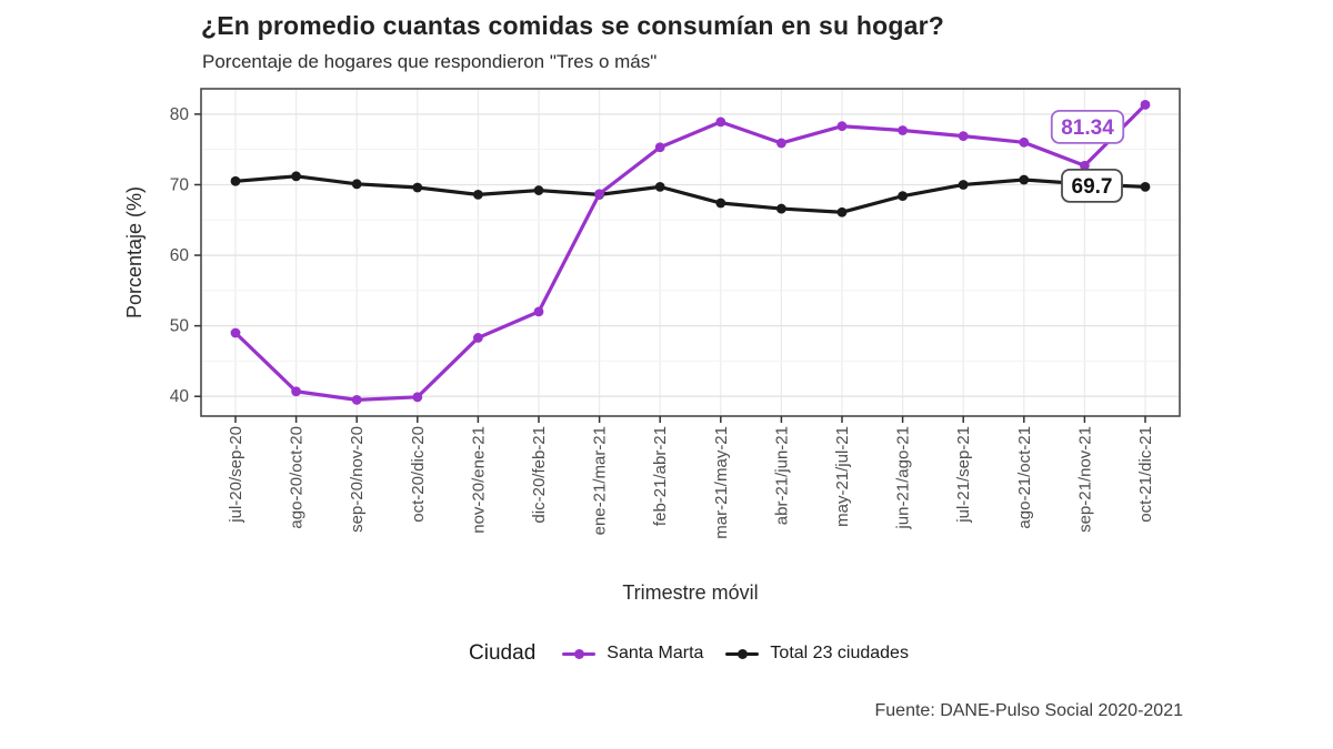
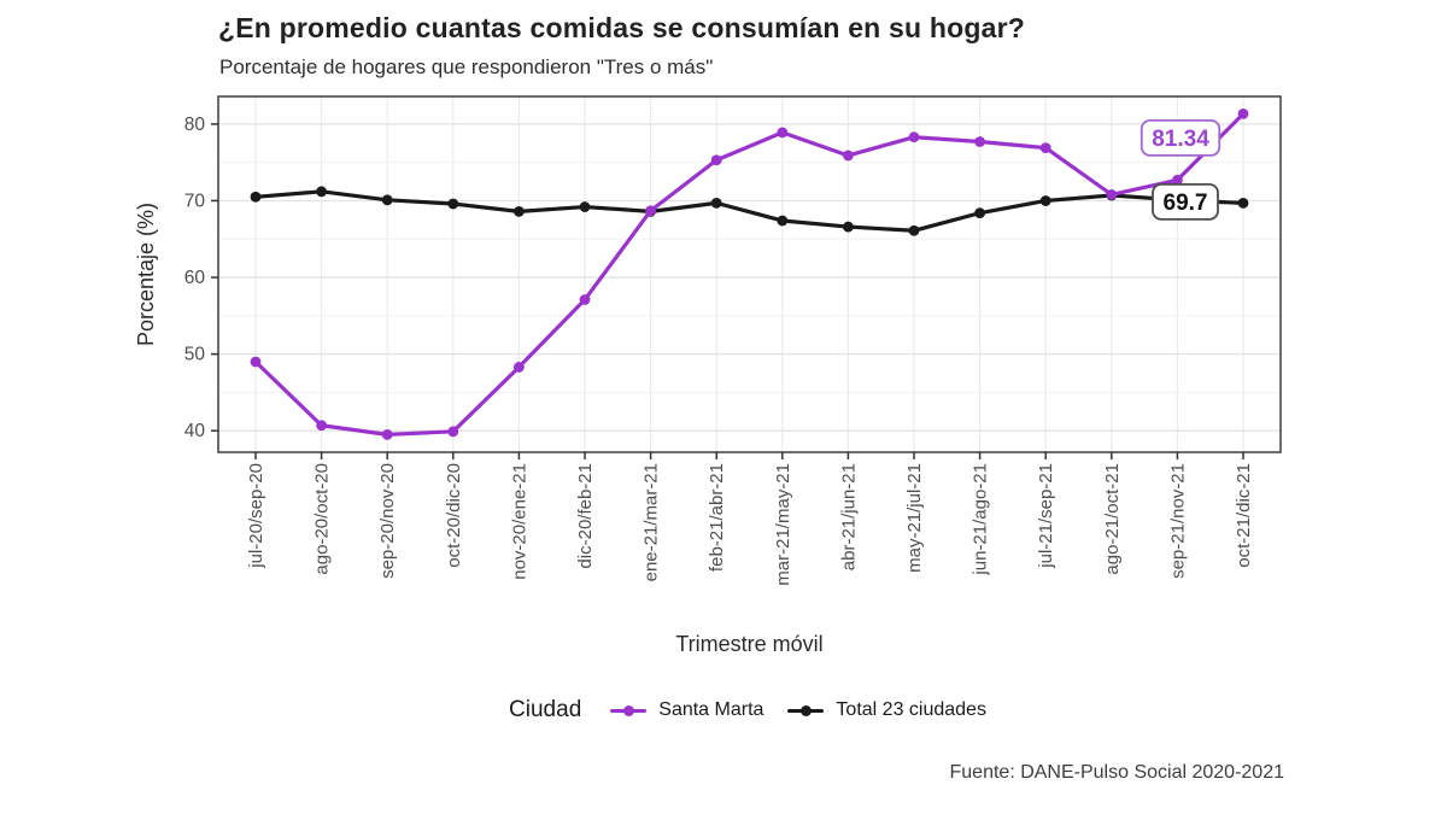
Santa Marta/dic-20/feb-21: 52 -> 57
Santa Marta/ago-21/oct-21: 76 -> 71
